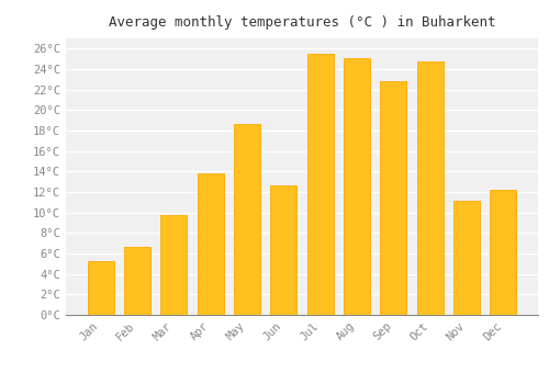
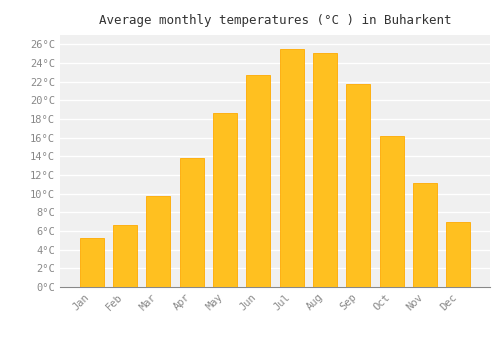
Jun: 12.6°C -> 22.7°C
Sep: 22.8°C -> 21.7°C
Oct: 24.8°C -> 16.2°C
Dec: 12.2°C -> 7.0°C
